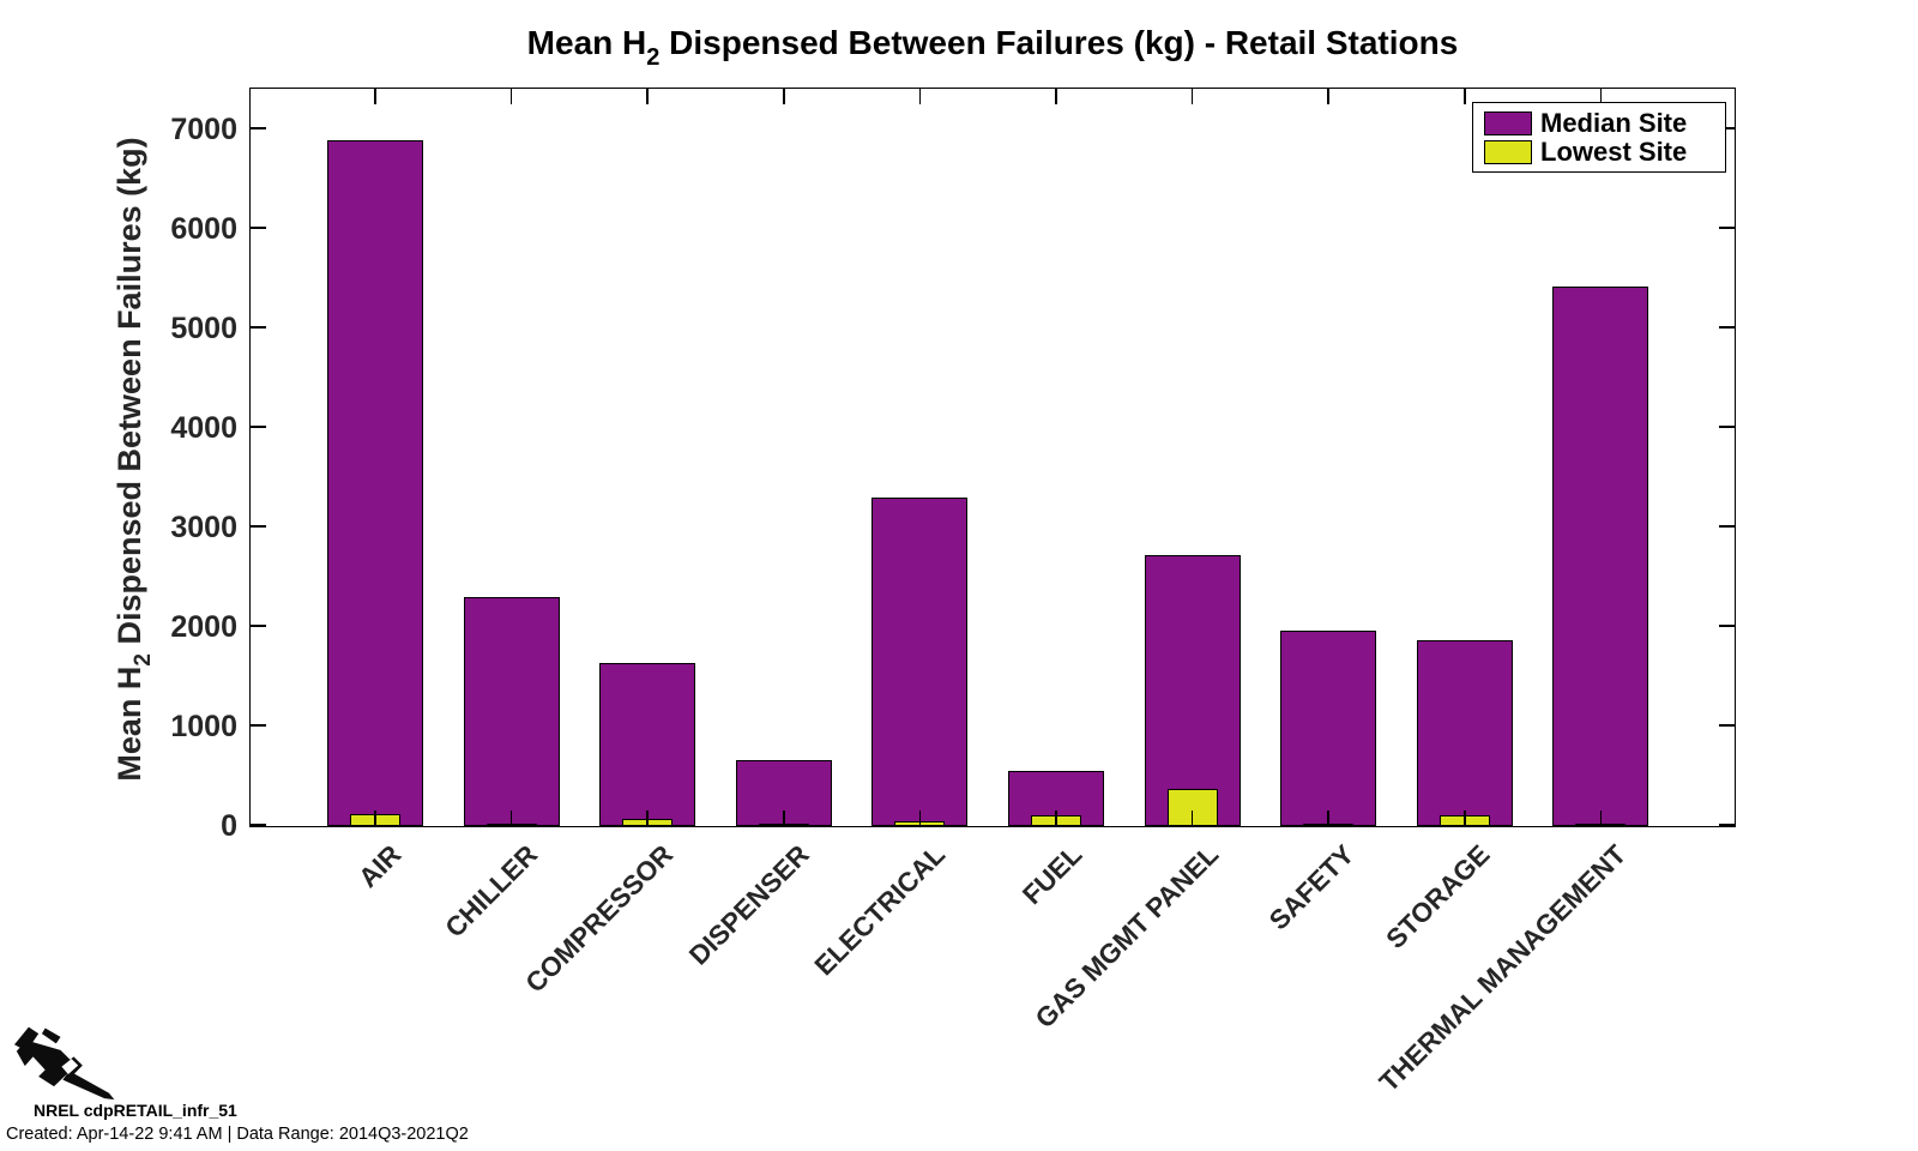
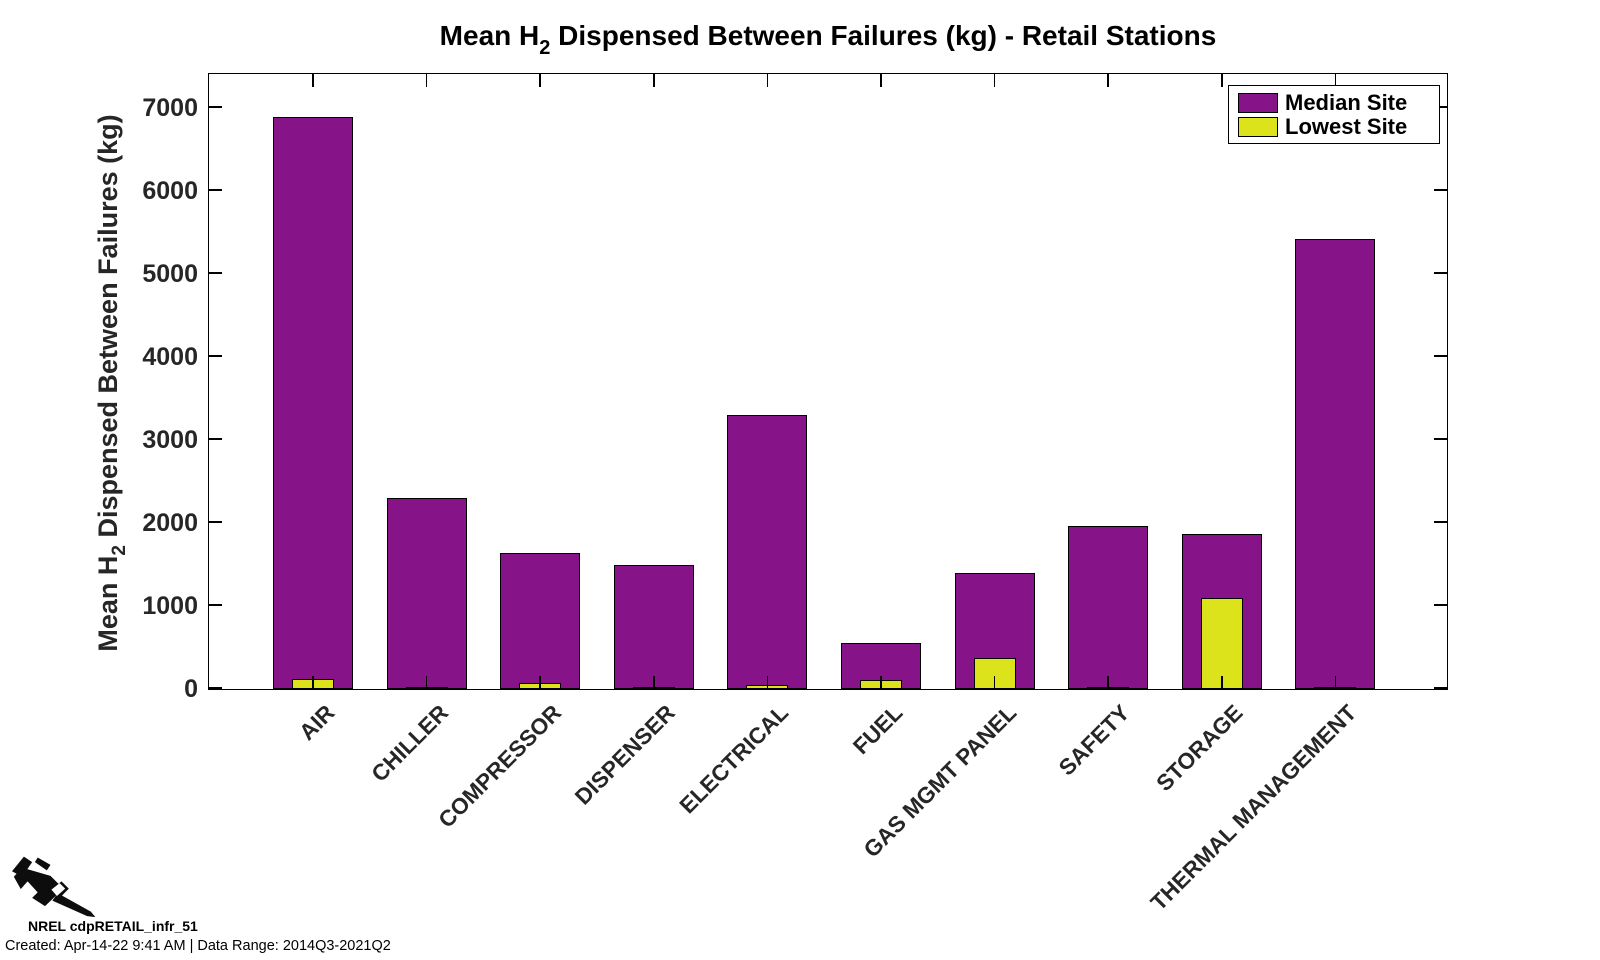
Median Site/DISPENSER: 700 -> 1500
Median Site/GAS MGMT PANEL: 2700 -> 1400
Lowest Site/STORAGE: 100 -> 1100
